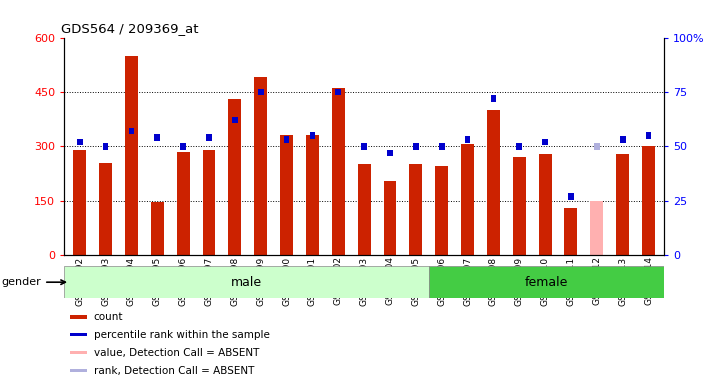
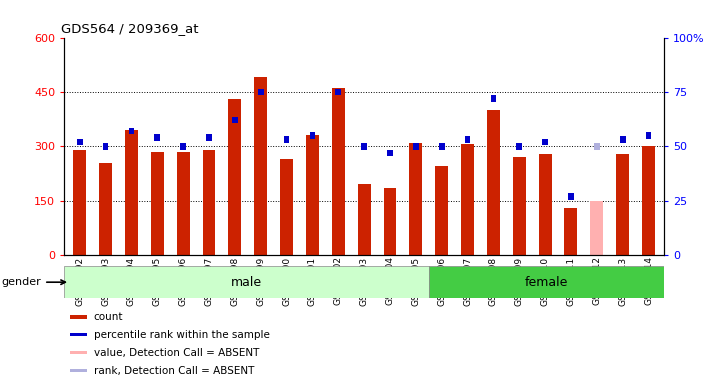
GSM19194: 550 -> 345
GSM19195: 145 -> 285
GSM19200: 330 -> 265
GSM19203: 250 -> 195
GSM19204: 205 -> 185
GSM19205: 250 -> 310
